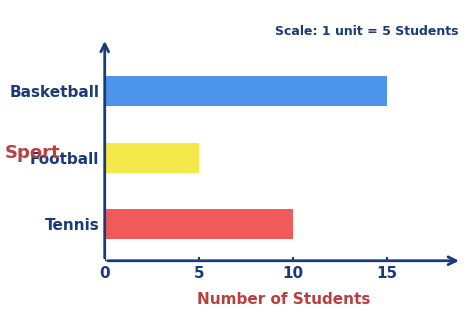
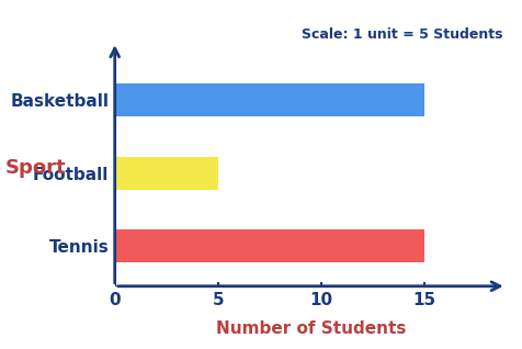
Tennis: 10 -> 15
